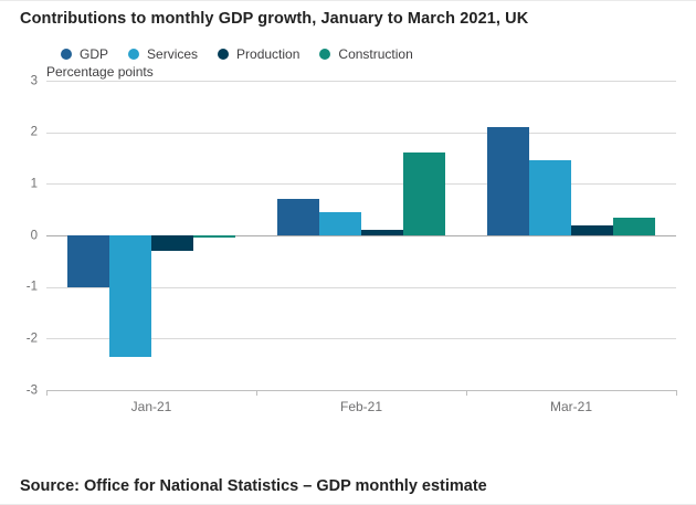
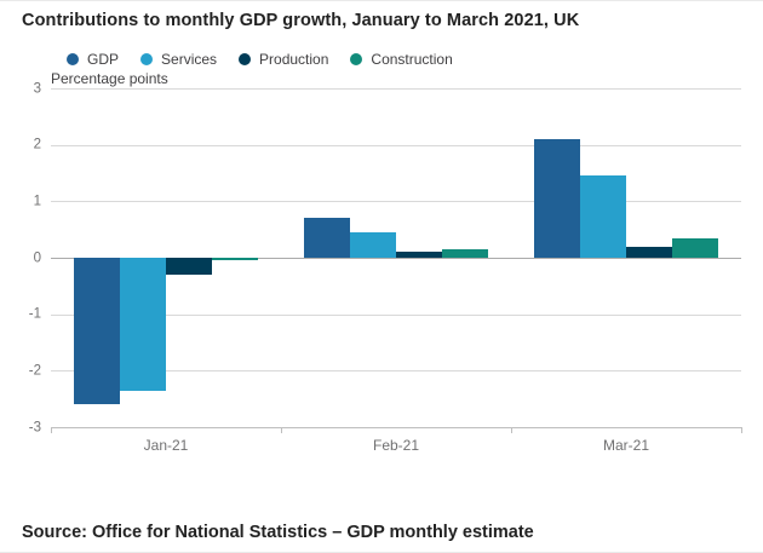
GDP/Jan-21: -1.0 -> -2.6
Construction/Feb-21: 1.6 -> 0.1
